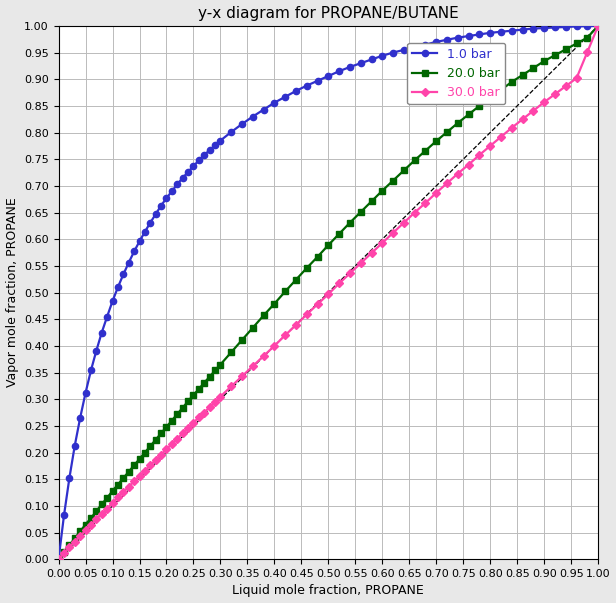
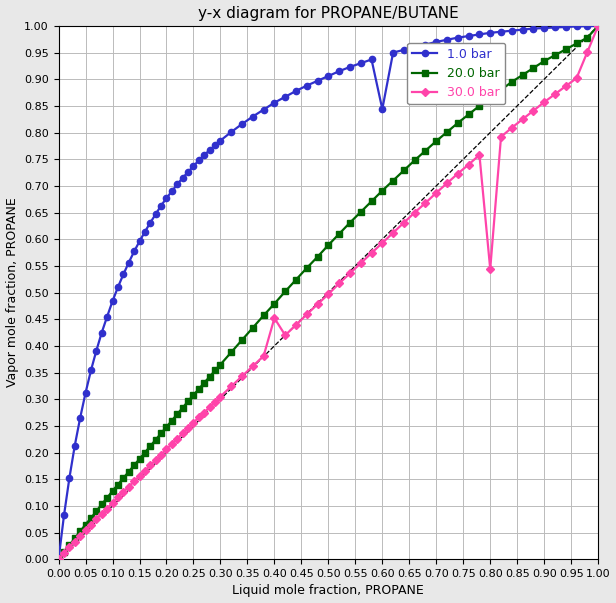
30.0 bar/0.40: 0.400 -> 0.452
1.0 bar/0.60: 0.944 -> 0.844
30.0 bar/0.80: 0.775 -> 0.544
